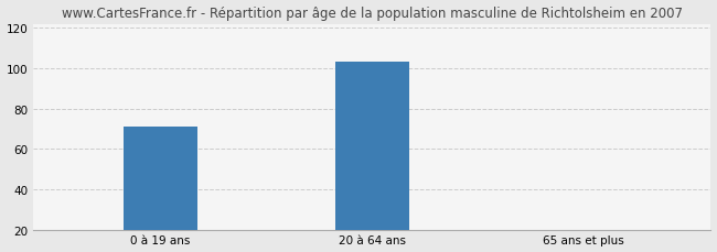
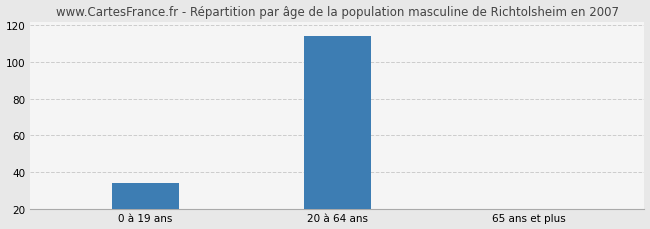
0 à 19 ans: 71 -> 34
20 à 64 ans: 103 -> 114
